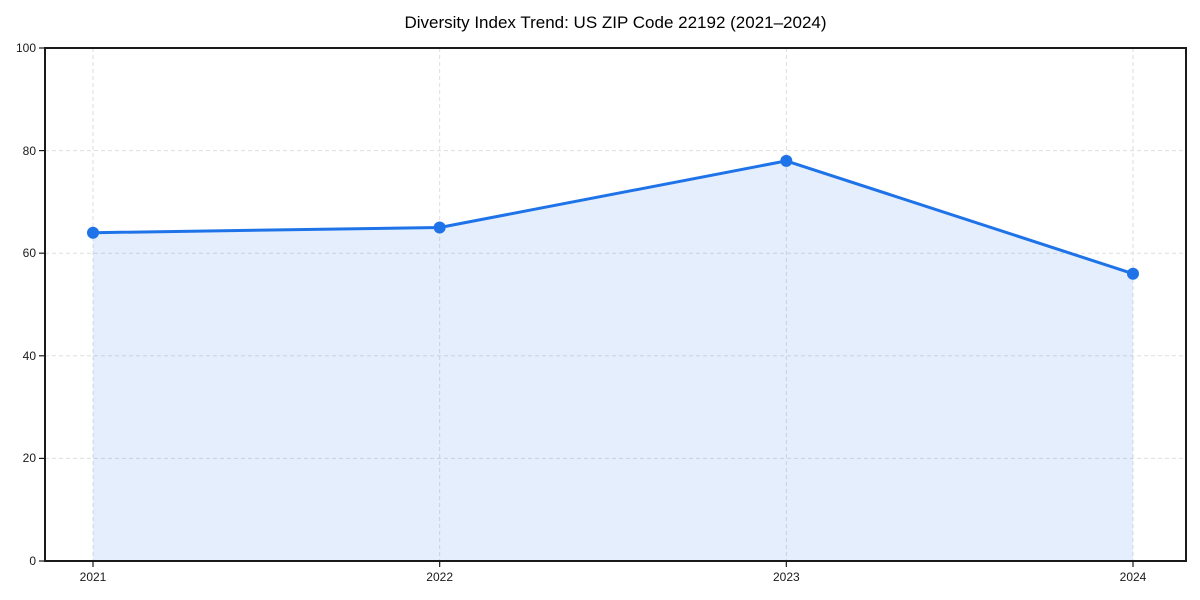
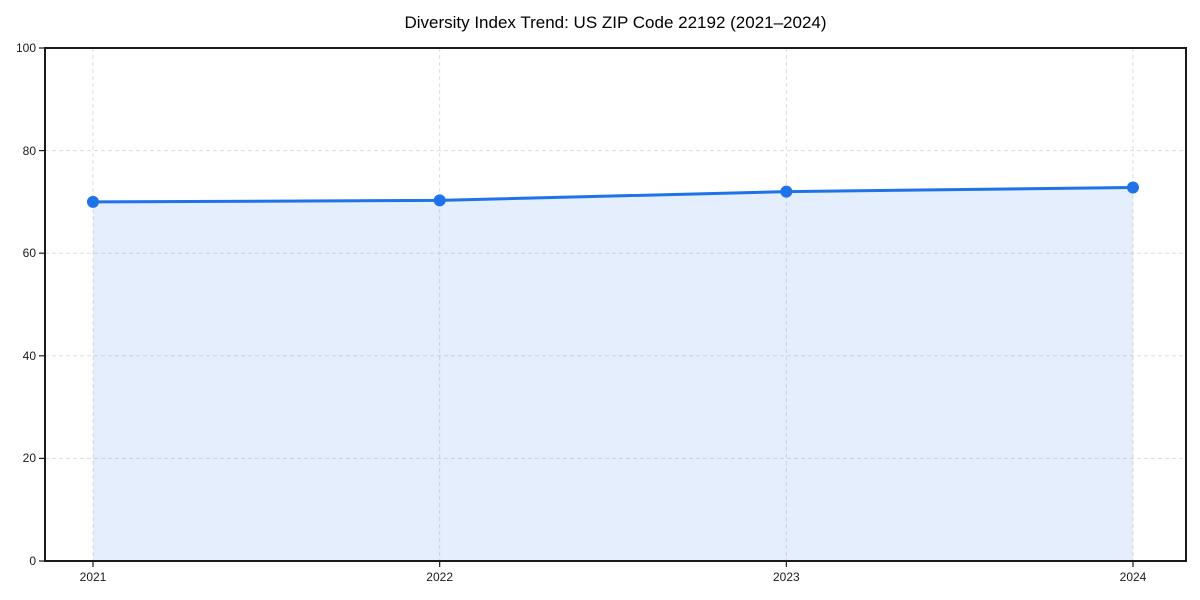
2021: 64 -> 70
2022: 65 -> 70
2023: 78 -> 72
2024: 56 -> 73
